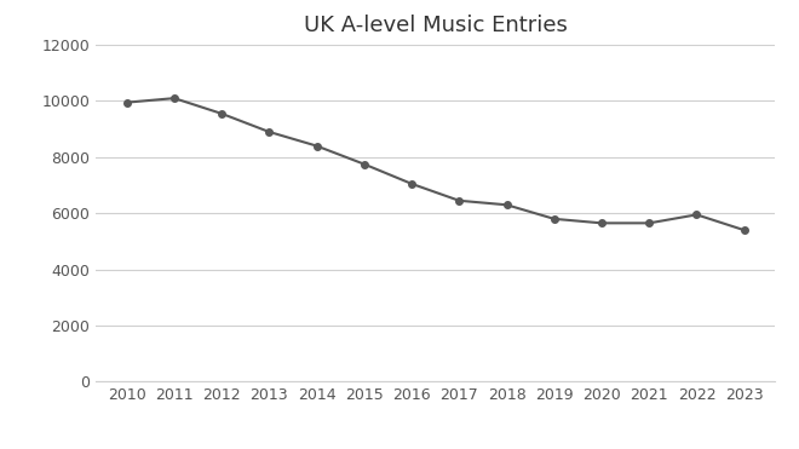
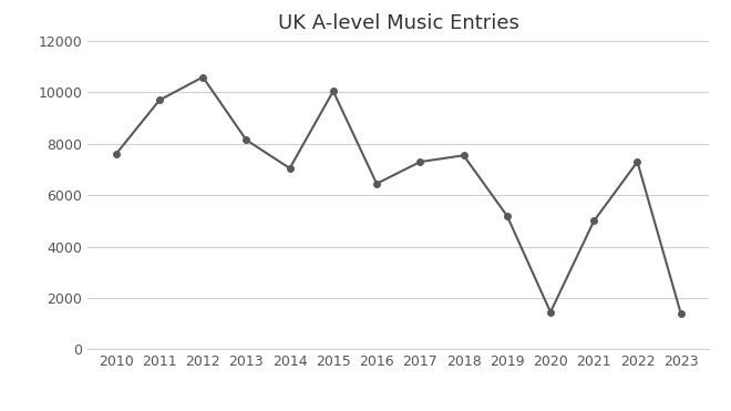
2010: 9950 -> 7600
2011: 10100 -> 9700
2012: 9550 -> 10600
2013: 8900 -> 8150
2014: 8400 -> 7050
2015: 7750 -> 10050
2016: 7050 -> 6450
2017: 6450 -> 7300
2018: 6300 -> 7550
2019: 5800 -> 5200
2020: 5650 -> 1450
2021: 5650 -> 5000
2022: 5950 -> 7300
2023: 5400 -> 1400
